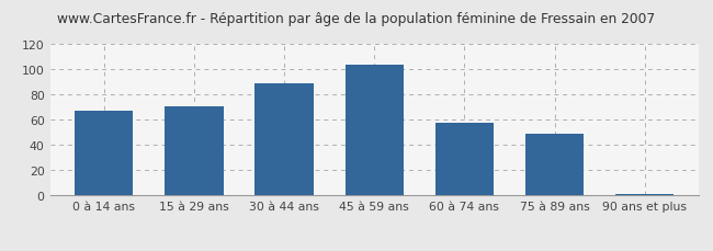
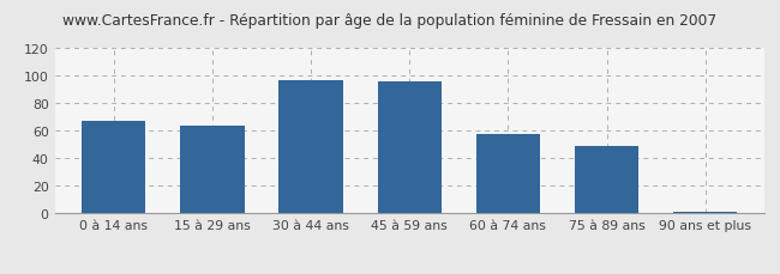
15 à 29 ans: 71 -> 64
30 à 44 ans: 89 -> 97
45 à 59 ans: 104 -> 96
